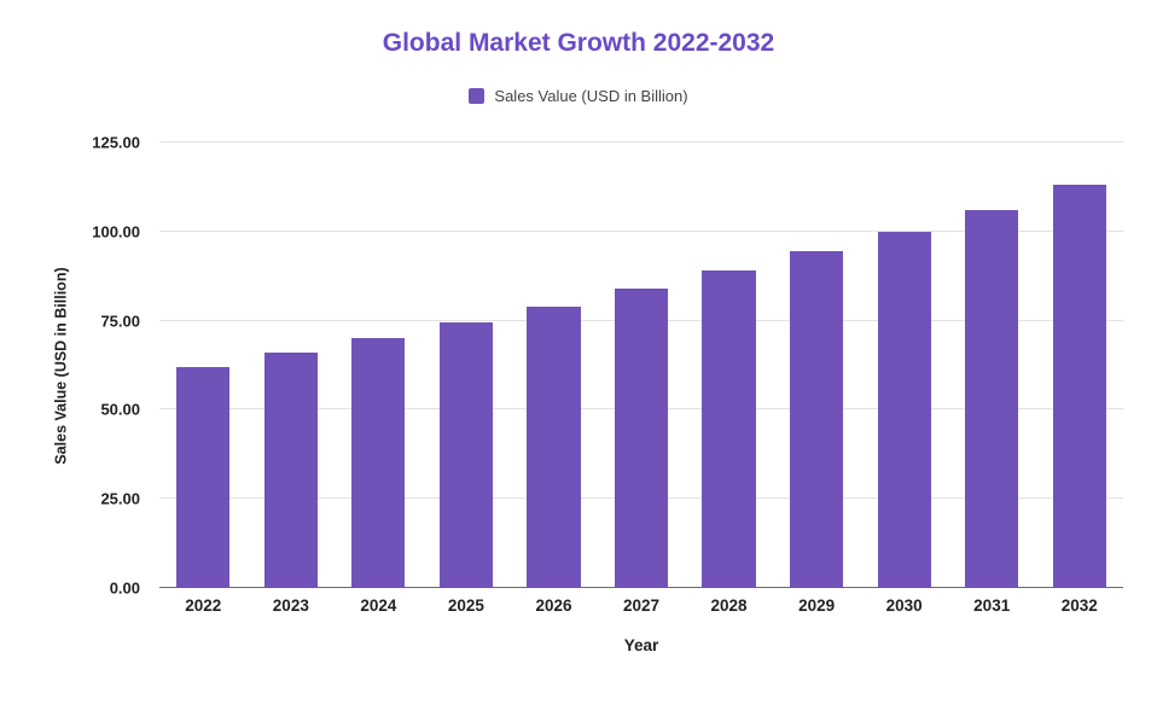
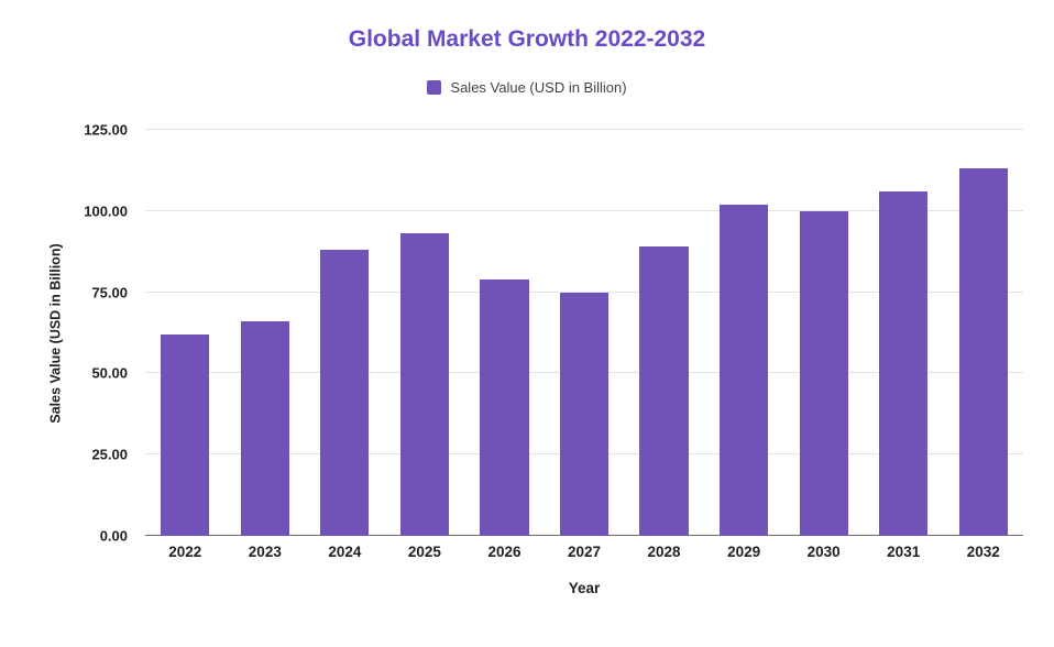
2024: 70 -> 88
2025: 74 -> 93
2027: 84 -> 75
2029: 94 -> 102
